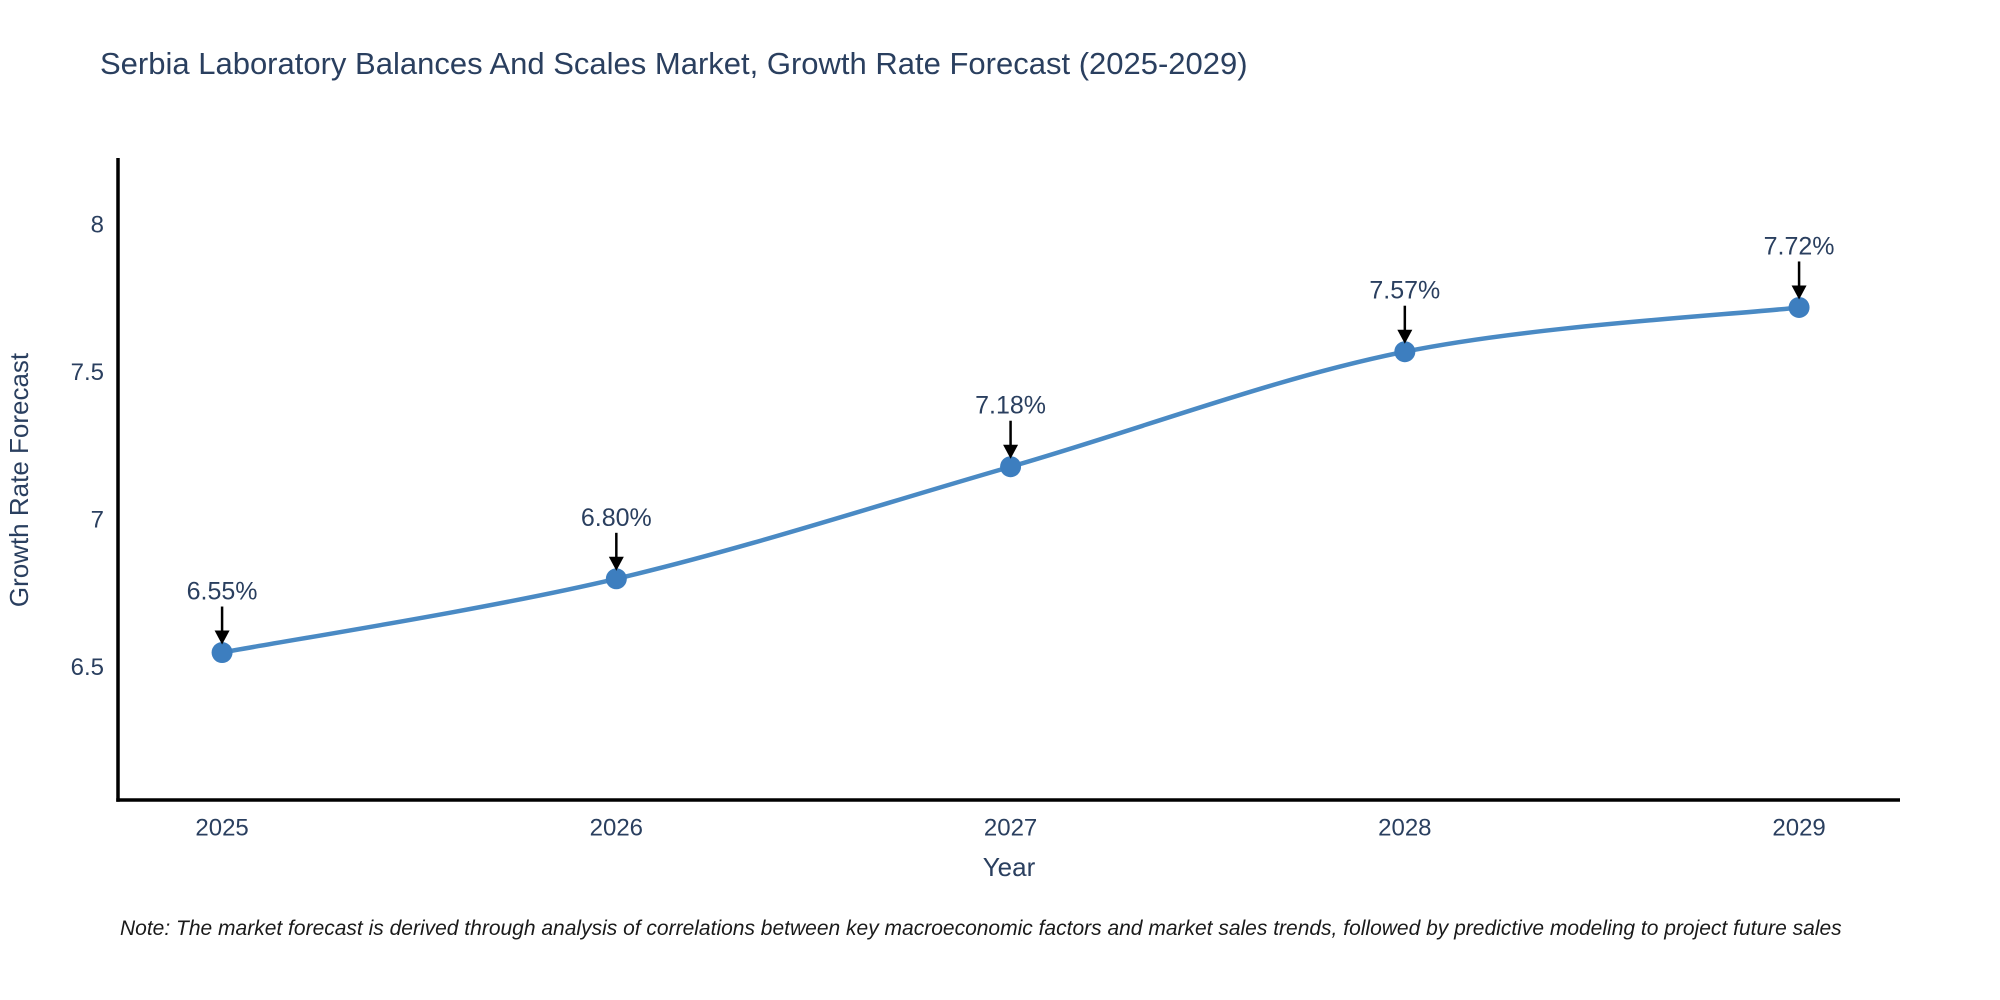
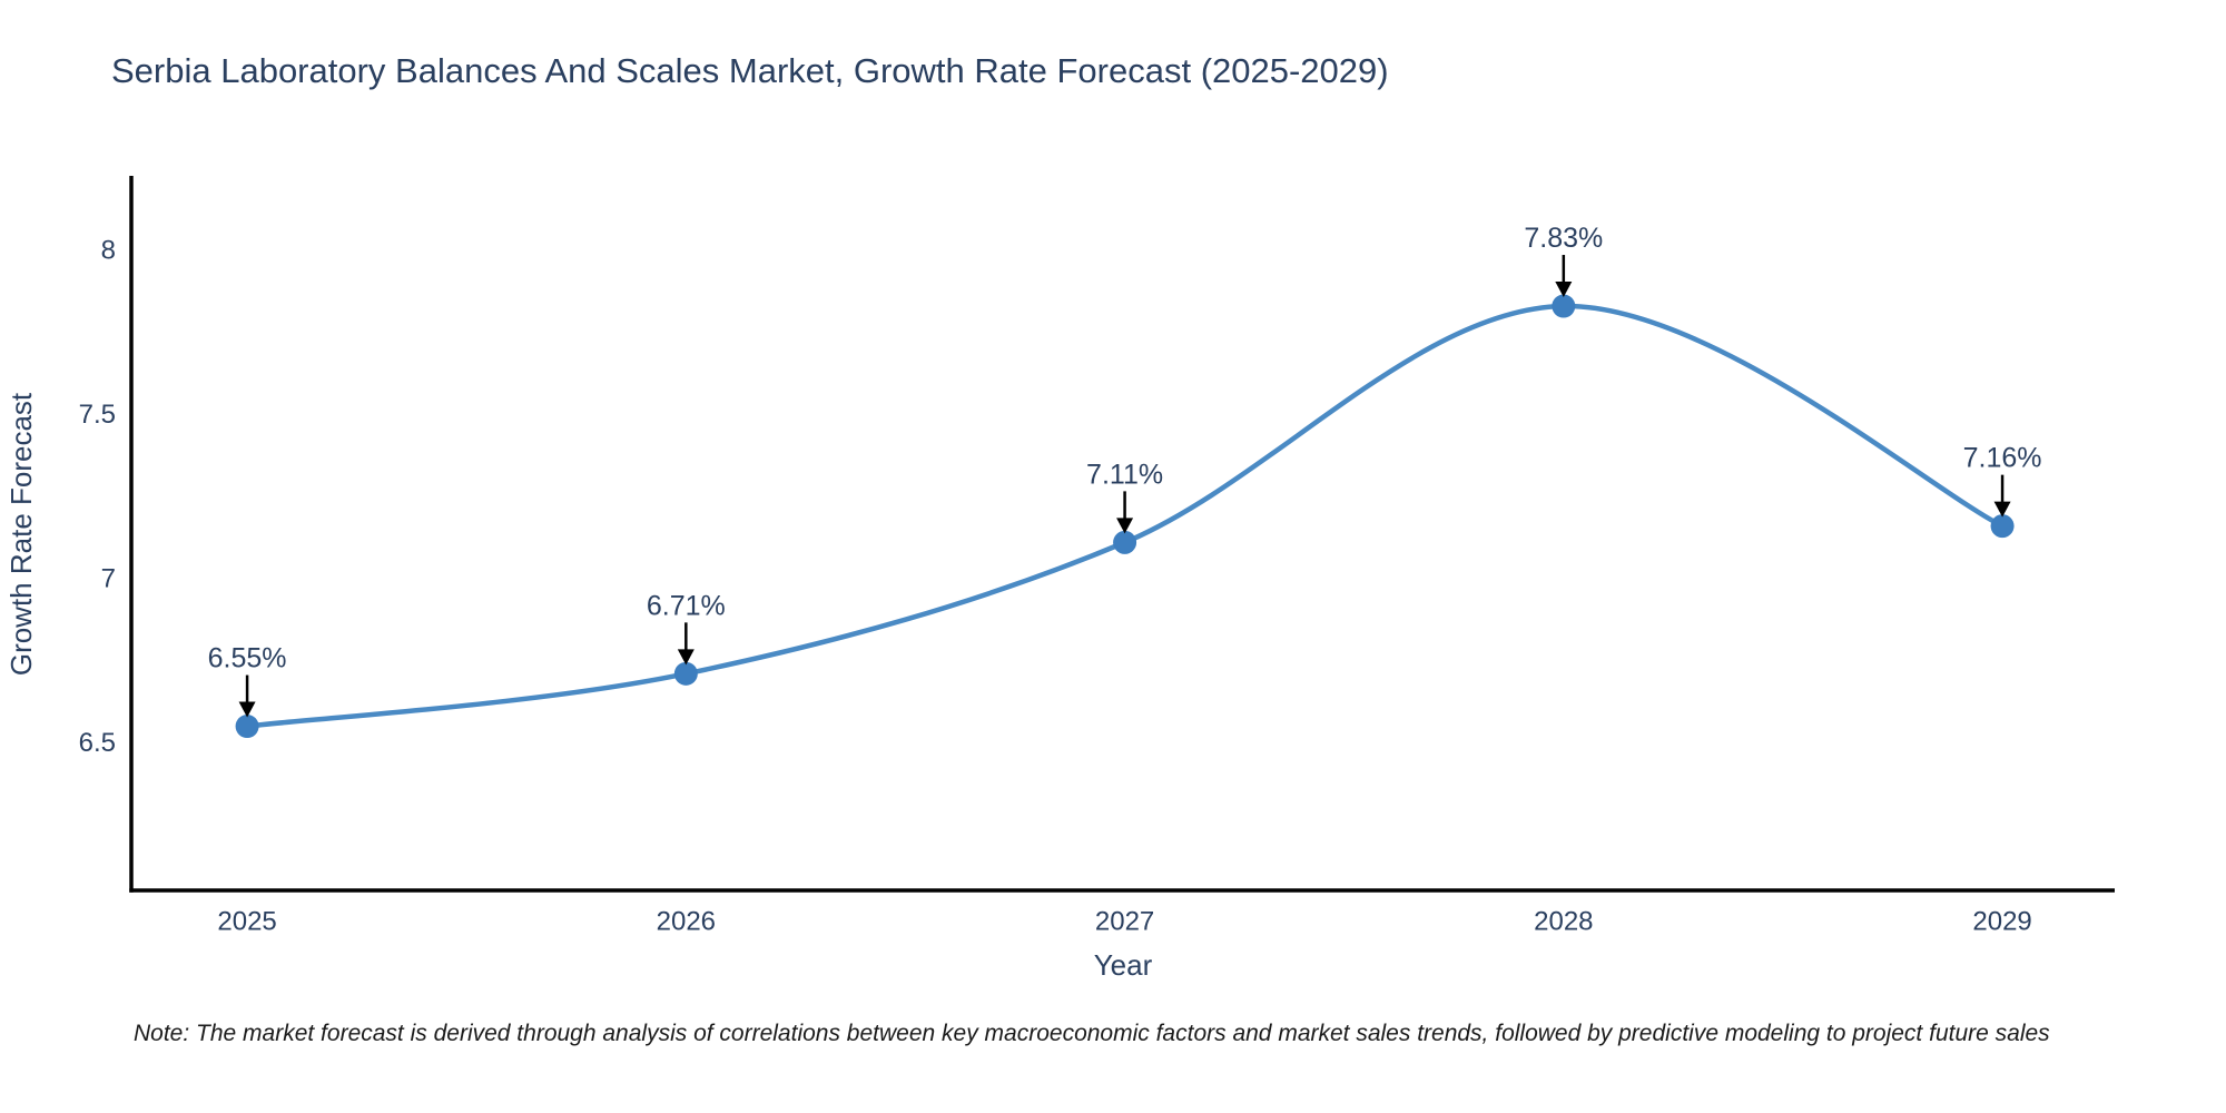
2026: 6.80% -> 6.71%
2027: 7.18% -> 7.11%
2028: 7.57% -> 7.83%
2029: 7.72% -> 7.16%
